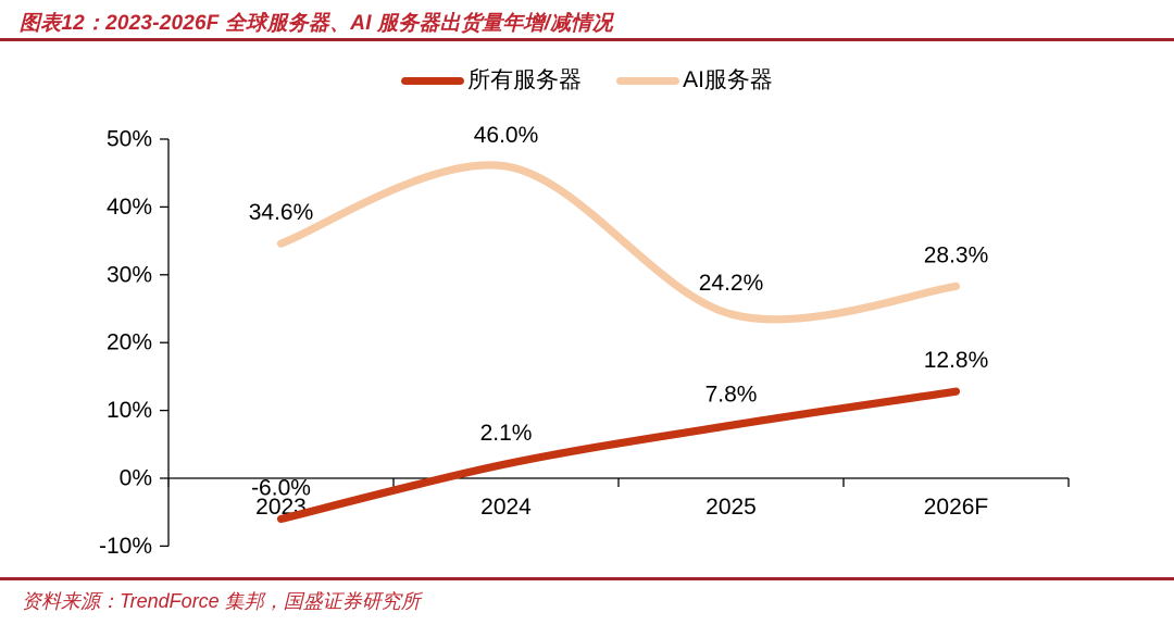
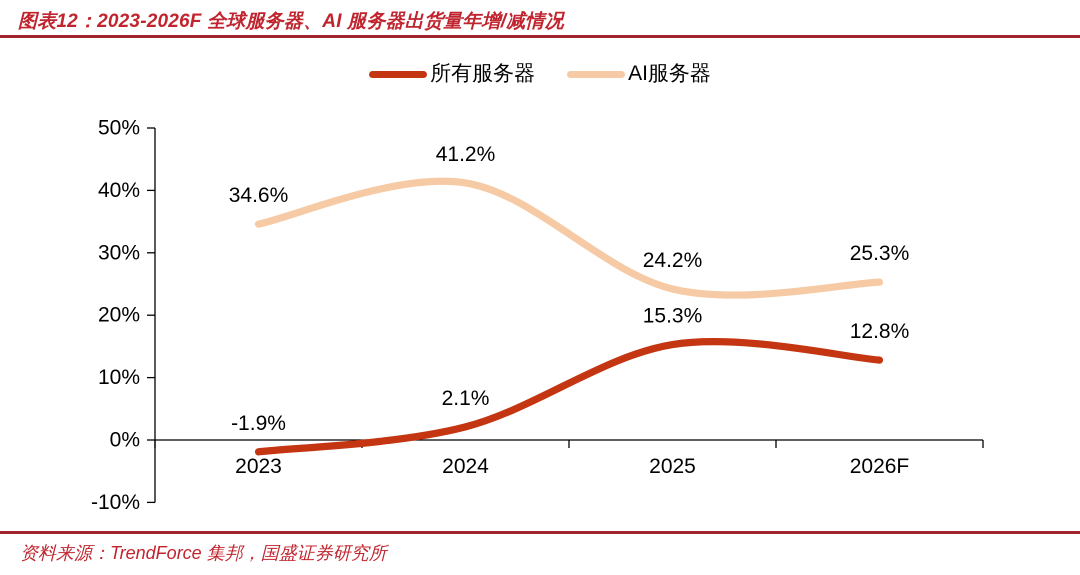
所有服务器/2023: -6.0% -> -1.9%
AI服务器/2024: 46.0% -> 41.2%
所有服务器/2025: 7.8% -> 15.3%
AI服务器/2026F: 28.3% -> 25.3%
